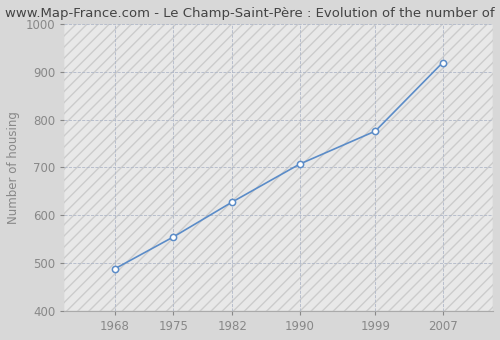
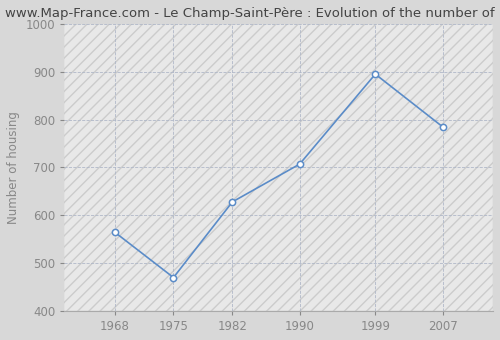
1968: 488 -> 565
1975: 555 -> 470
1999: 776 -> 895
2007: 919 -> 785
